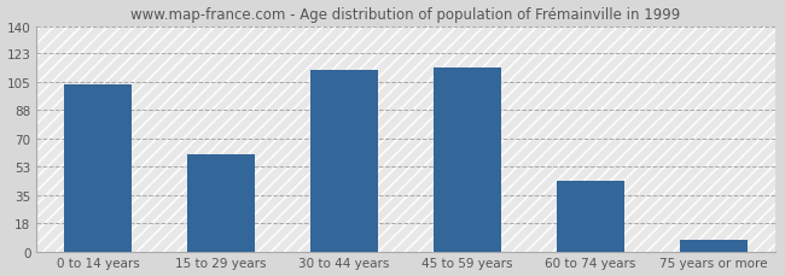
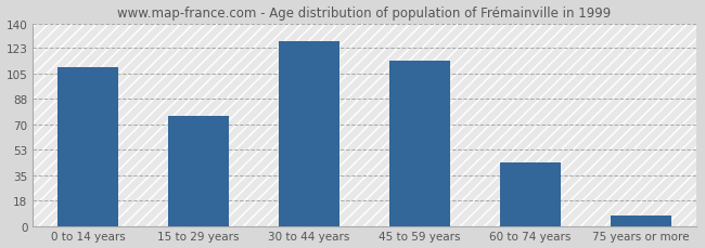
0 to 14 years: 104 -> 110
15 to 29 years: 60 -> 76
30 to 44 years: 113 -> 128
